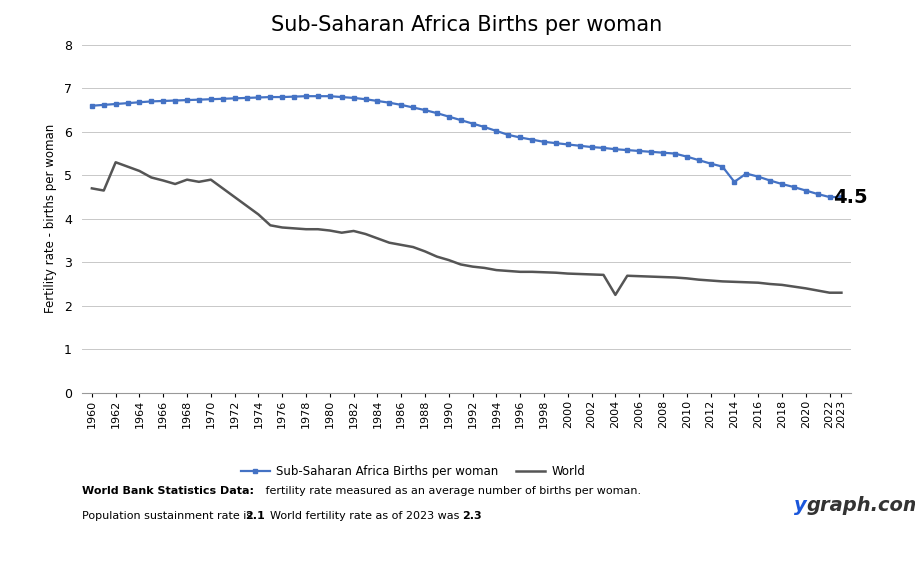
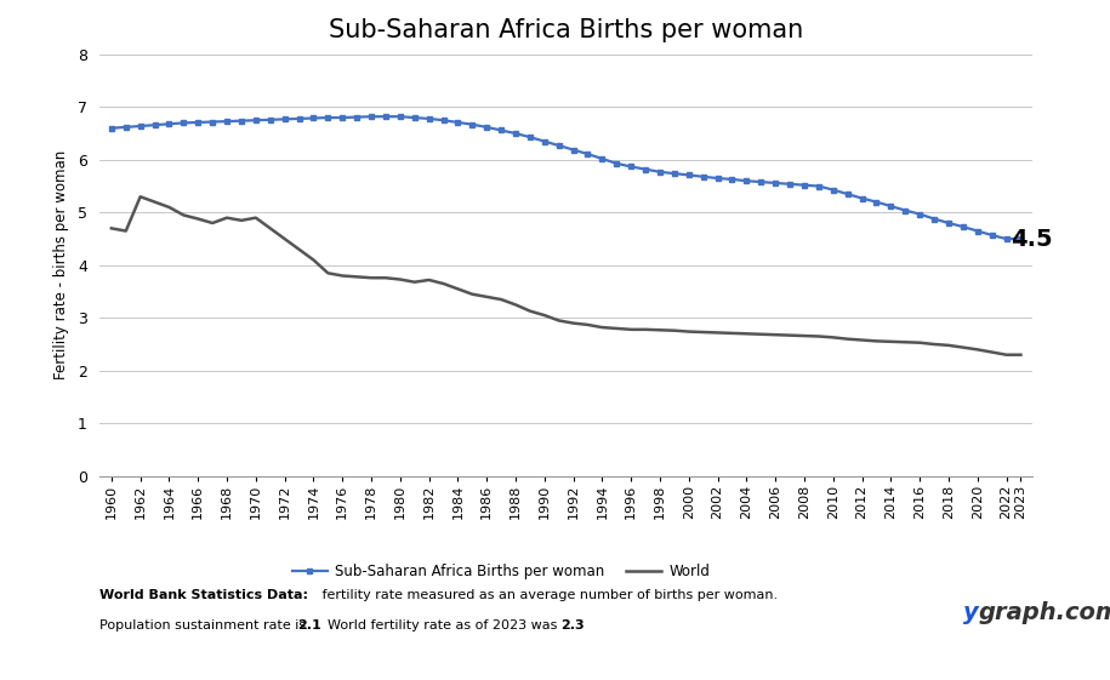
World/2004: 2.25 -> 2.70
Sub-Saharan Africa Births per woman/2014: 4.85 -> 5.12
